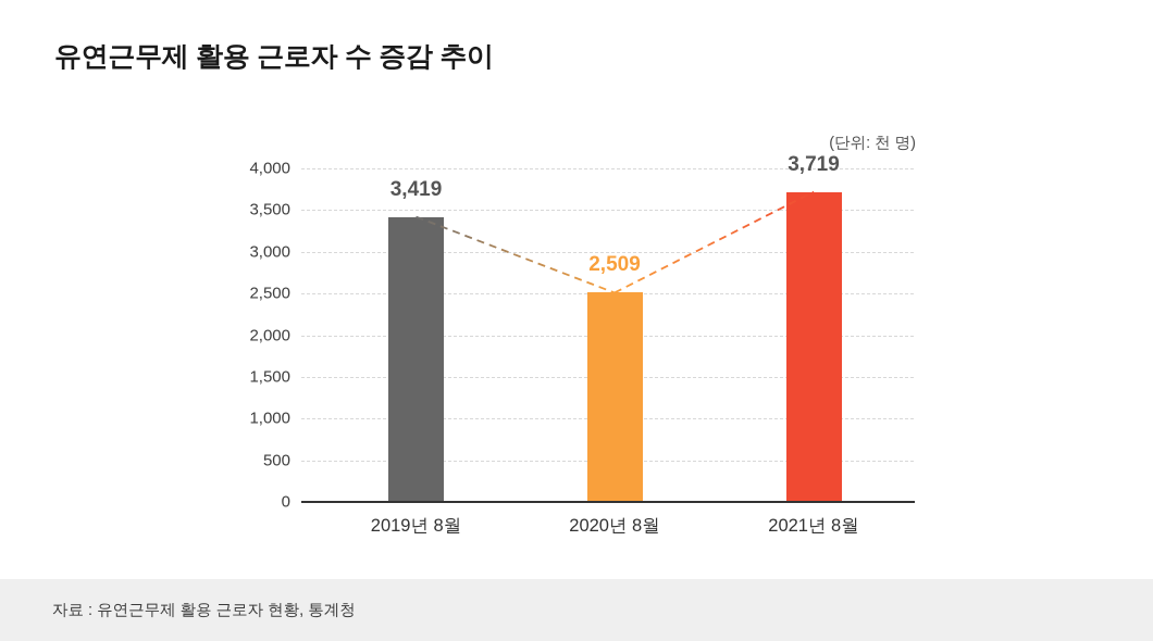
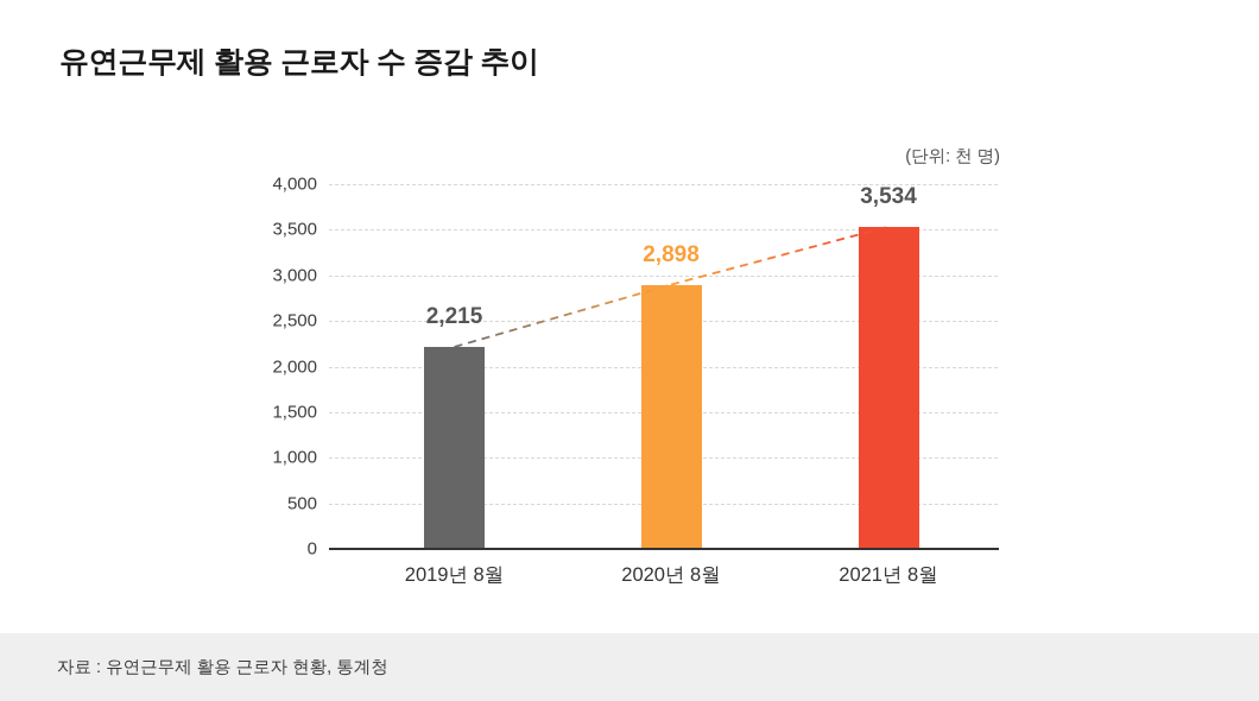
2019년 8월: 3,419 -> 2,215
2020년 8월: 2,509 -> 2,898
2021년 8월: 3,719 -> 3,534
